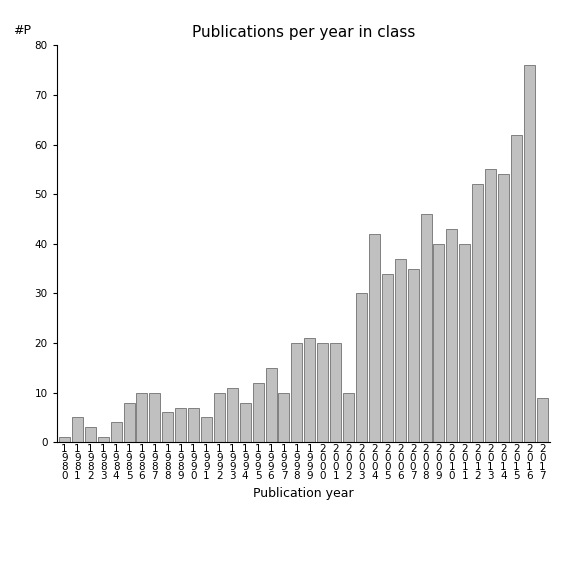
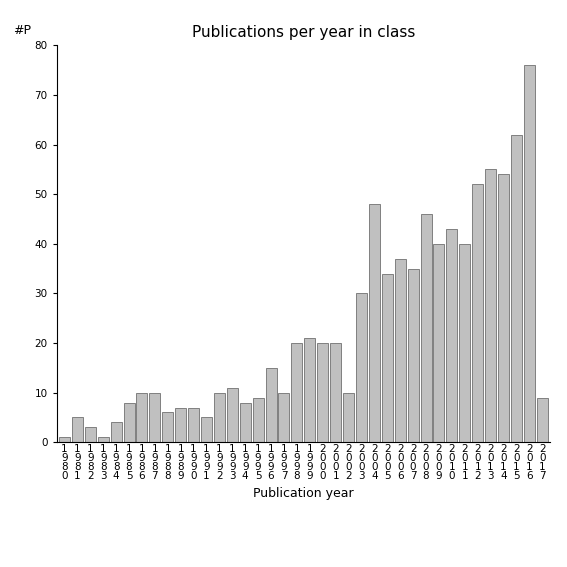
1 9 9 5: 12 -> 9
2 0 0 4: 42 -> 48
